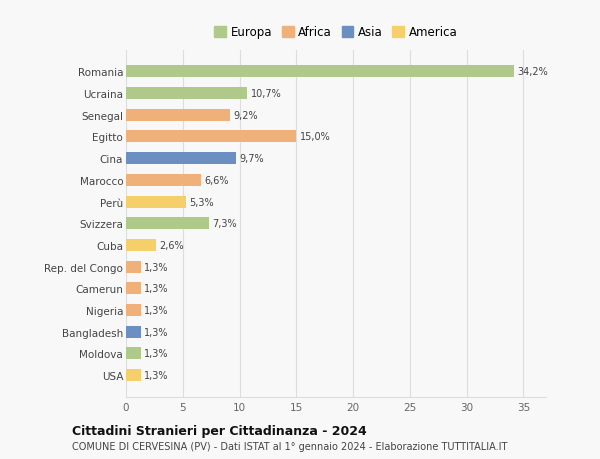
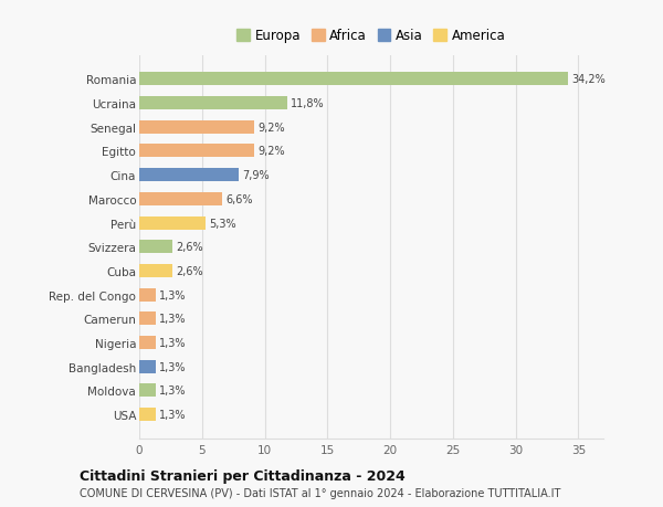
Ucraina: 10,7% -> 11,8%
Egitto: 15,0% -> 9,2%
Cina: 9,7% -> 7,9%
Svizzera: 7,3% -> 2,6%
